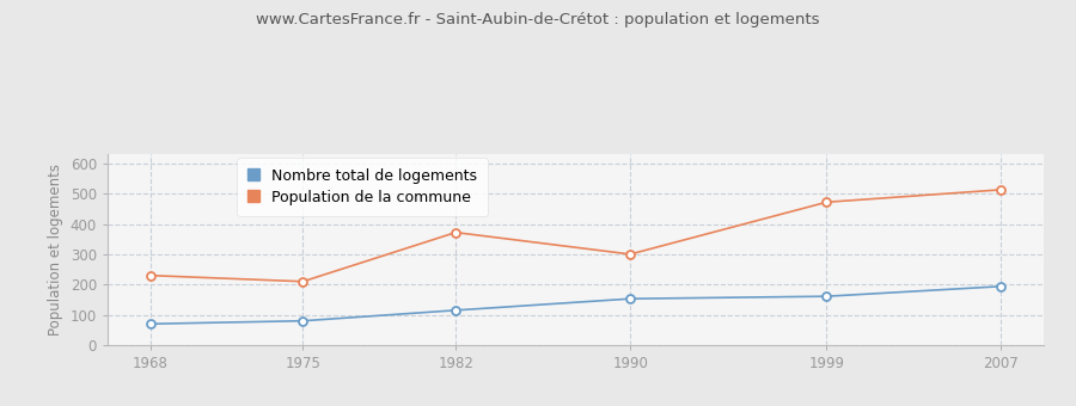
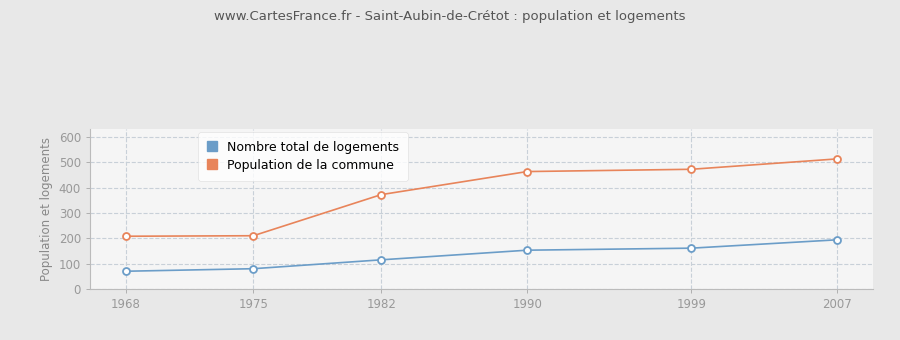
Population de la commune/1968: 230 -> 208
Population de la commune/1990: 300 -> 463
